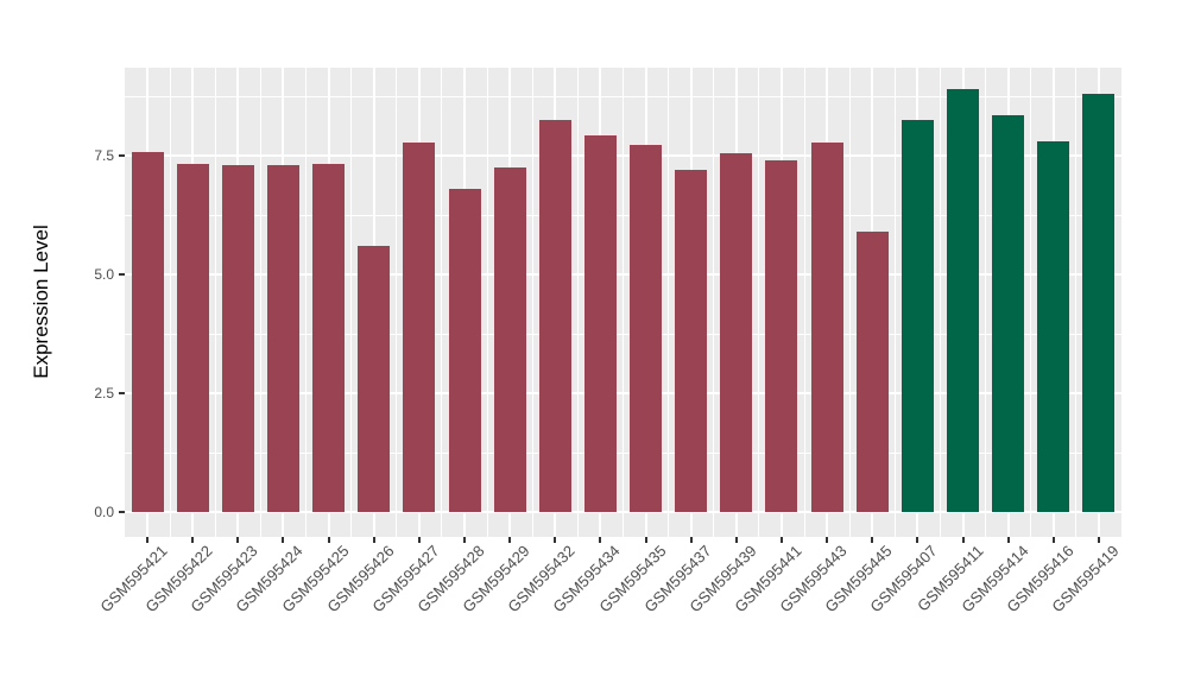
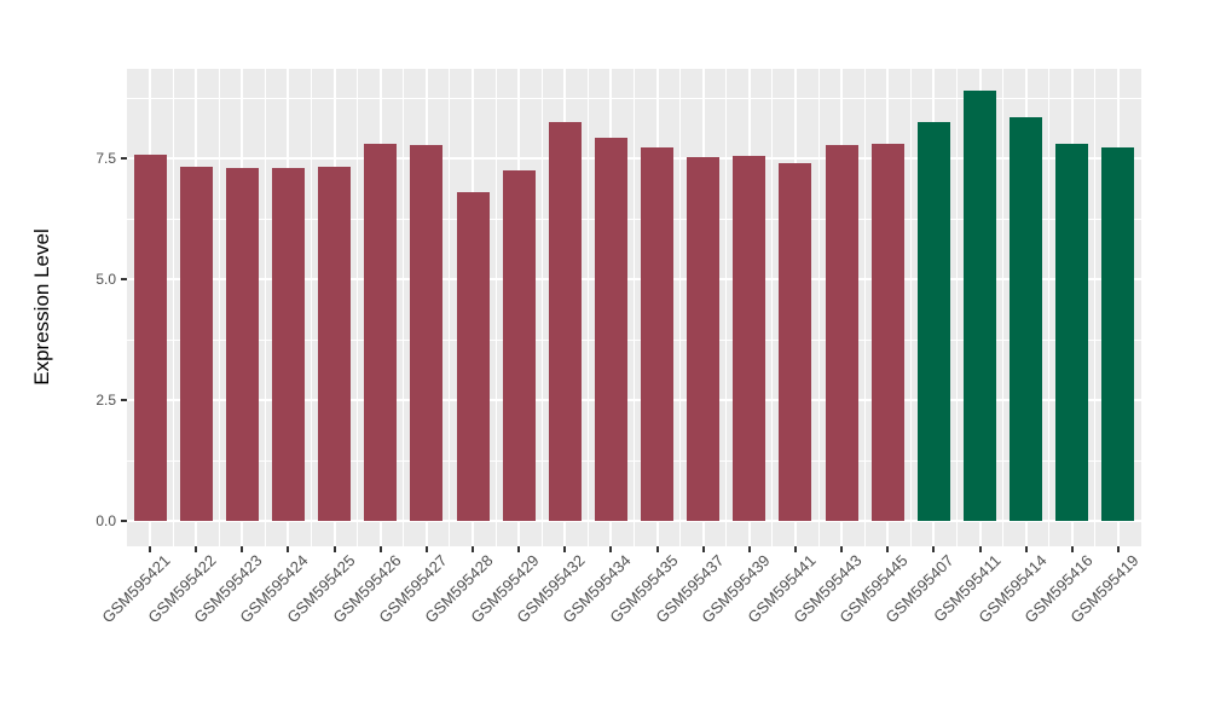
GSM595426: 5.6 -> 7.8
GSM595437: 7.2 -> 7.5
GSM595445: 5.9 -> 7.8
GSM595419: 8.8 -> 7.7
